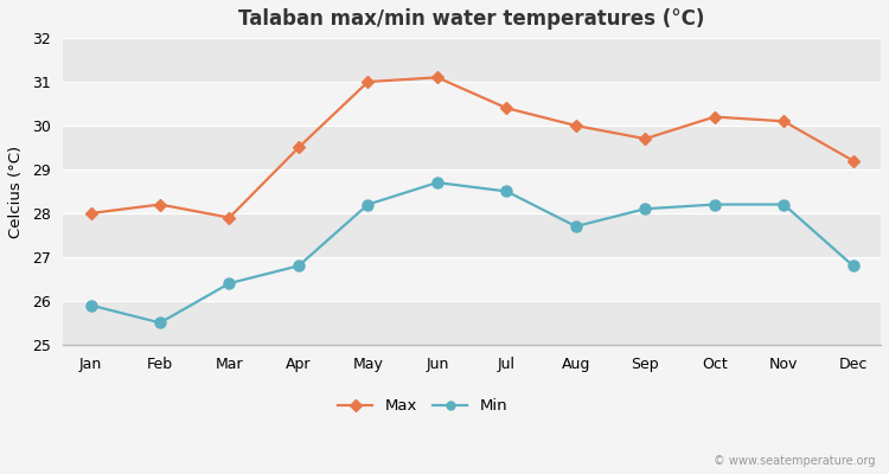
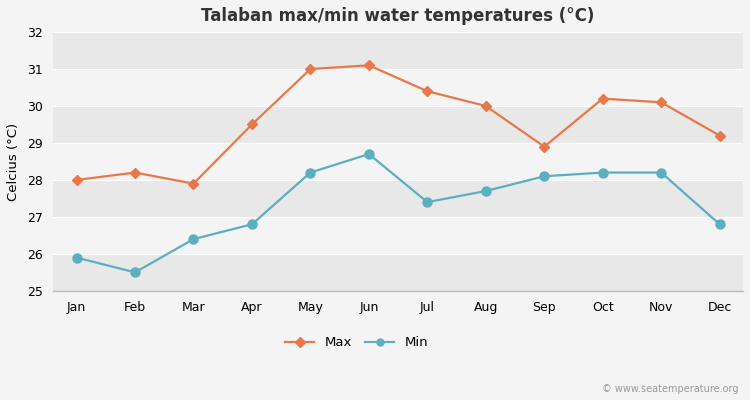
Min/Jul: 28.5 -> 27.4
Max/Sep: 29.7 -> 28.9
